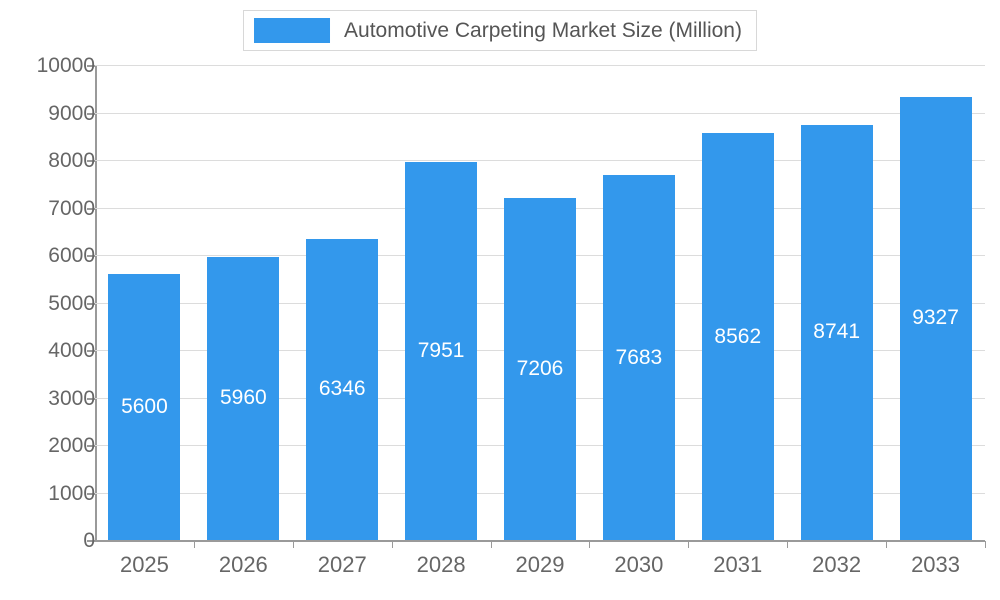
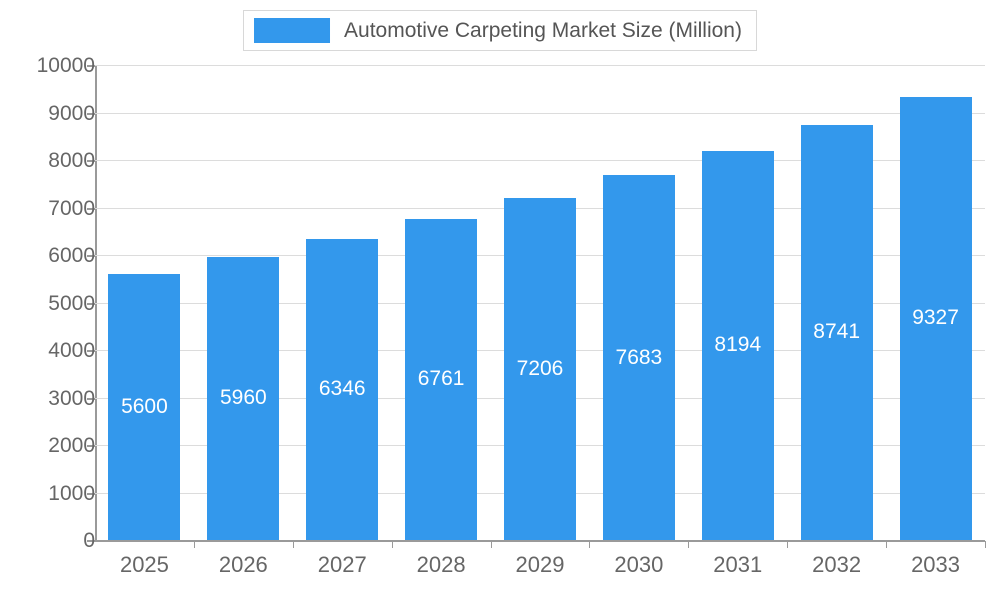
2028: 7951 -> 6761
2031: 8562 -> 8194
